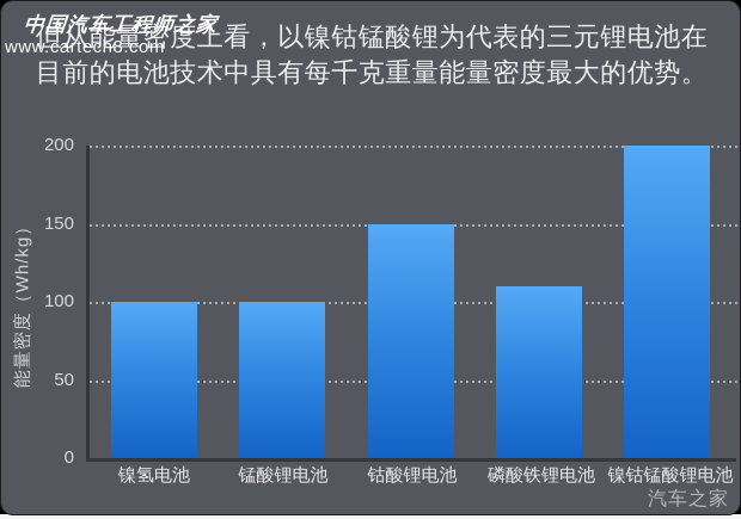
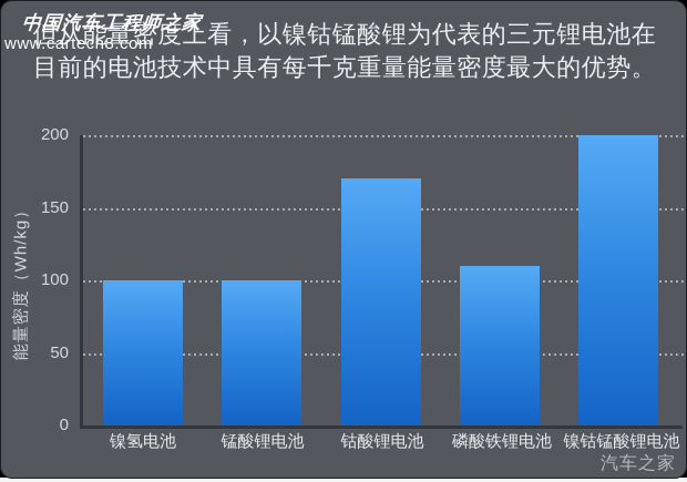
钴酸锂电池: 150 -> 170
